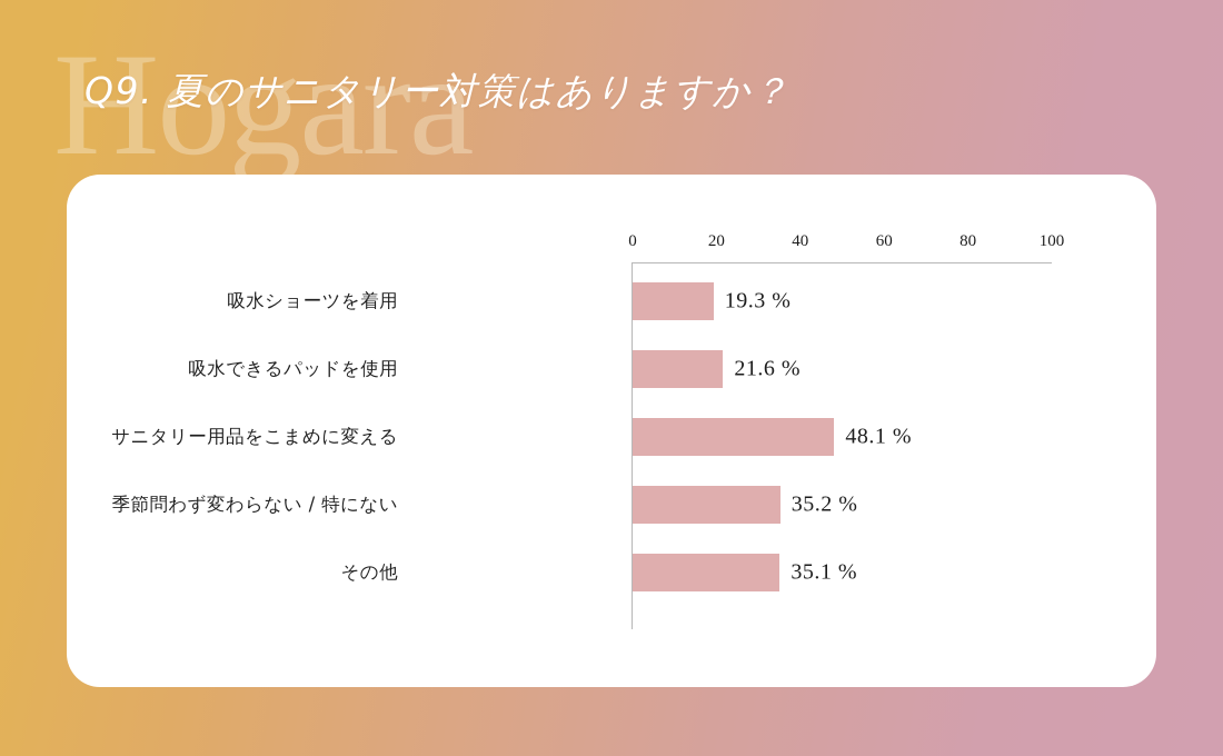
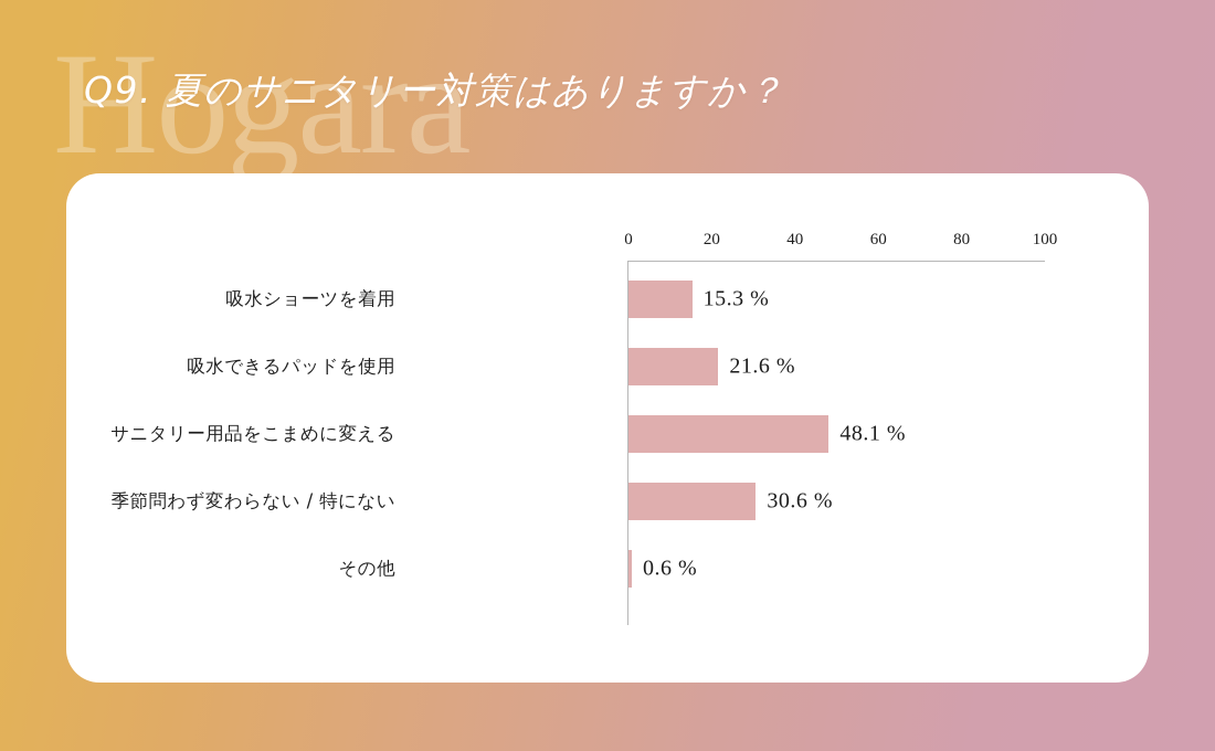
吸水ショーツを着用: 19.3 -> 15.3
季節問わず変わらない / 特にない: 35.2 -> 30.6
その他: 35.1 -> 0.6
